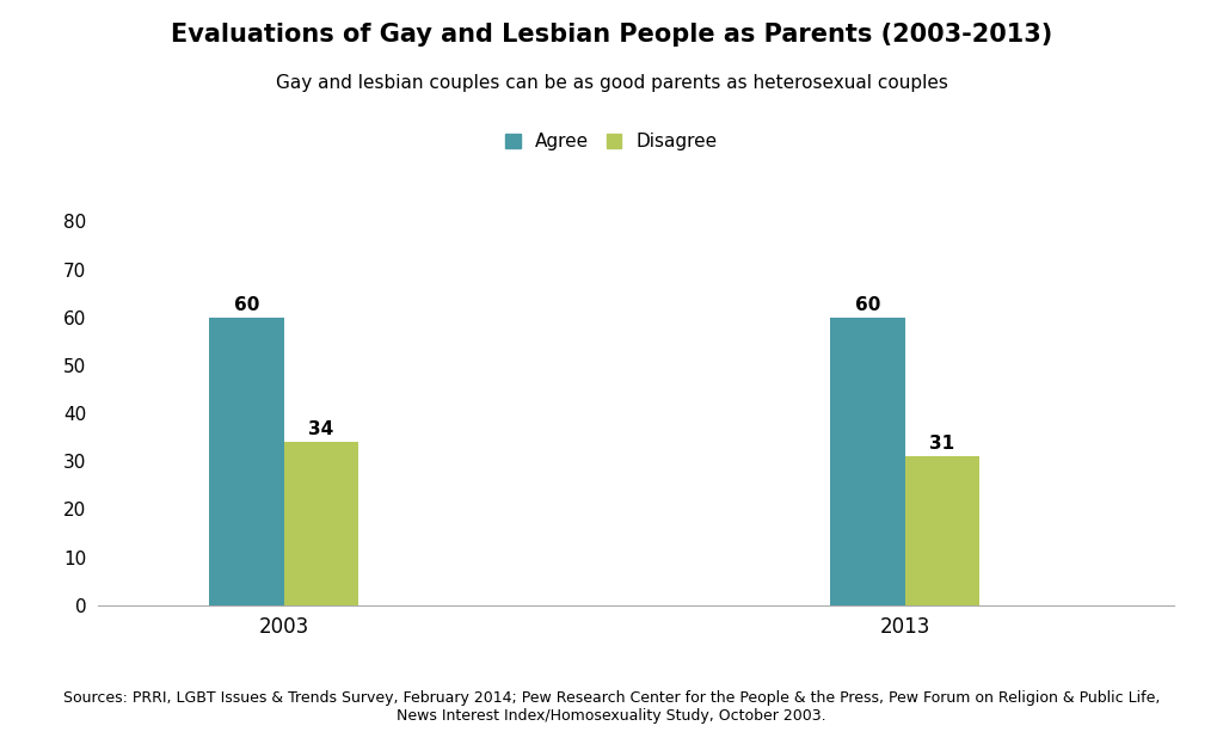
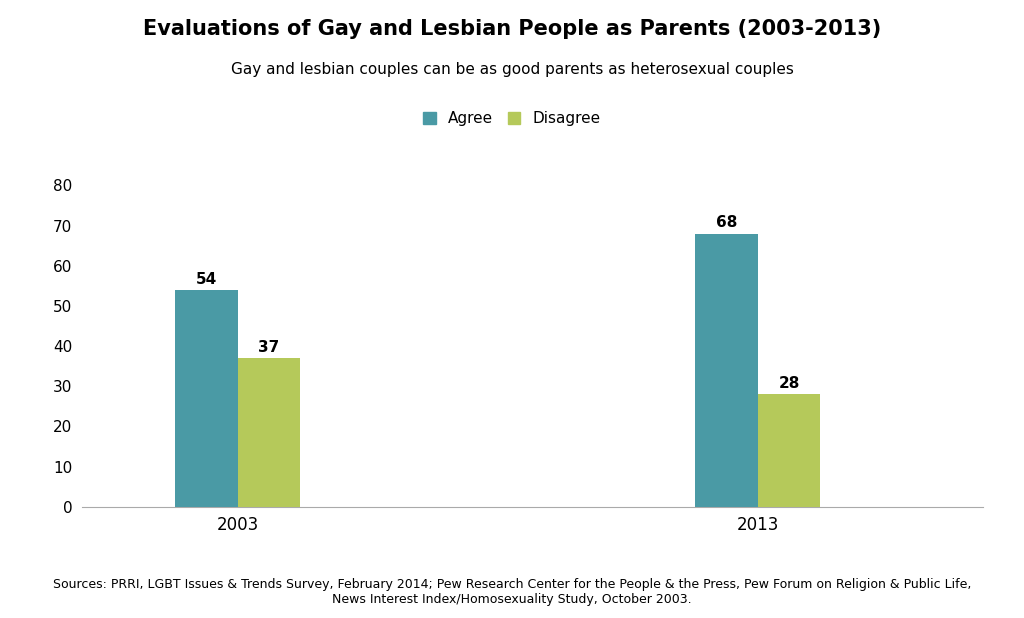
Agree/2003: 60 -> 54
Disagree/2003: 34 -> 37
Agree/2013: 60 -> 68
Disagree/2013: 31 -> 28
